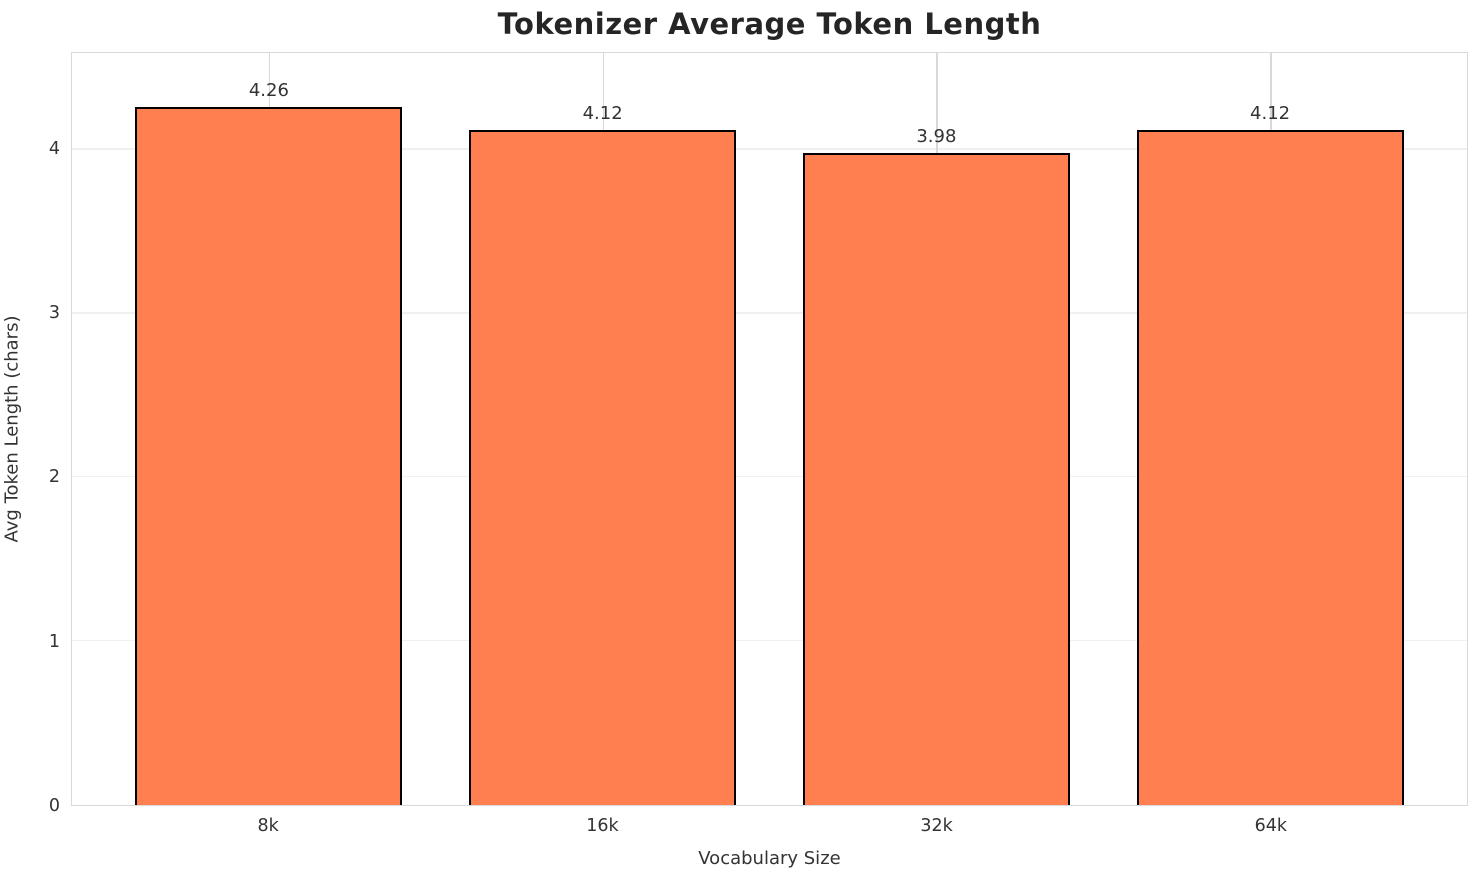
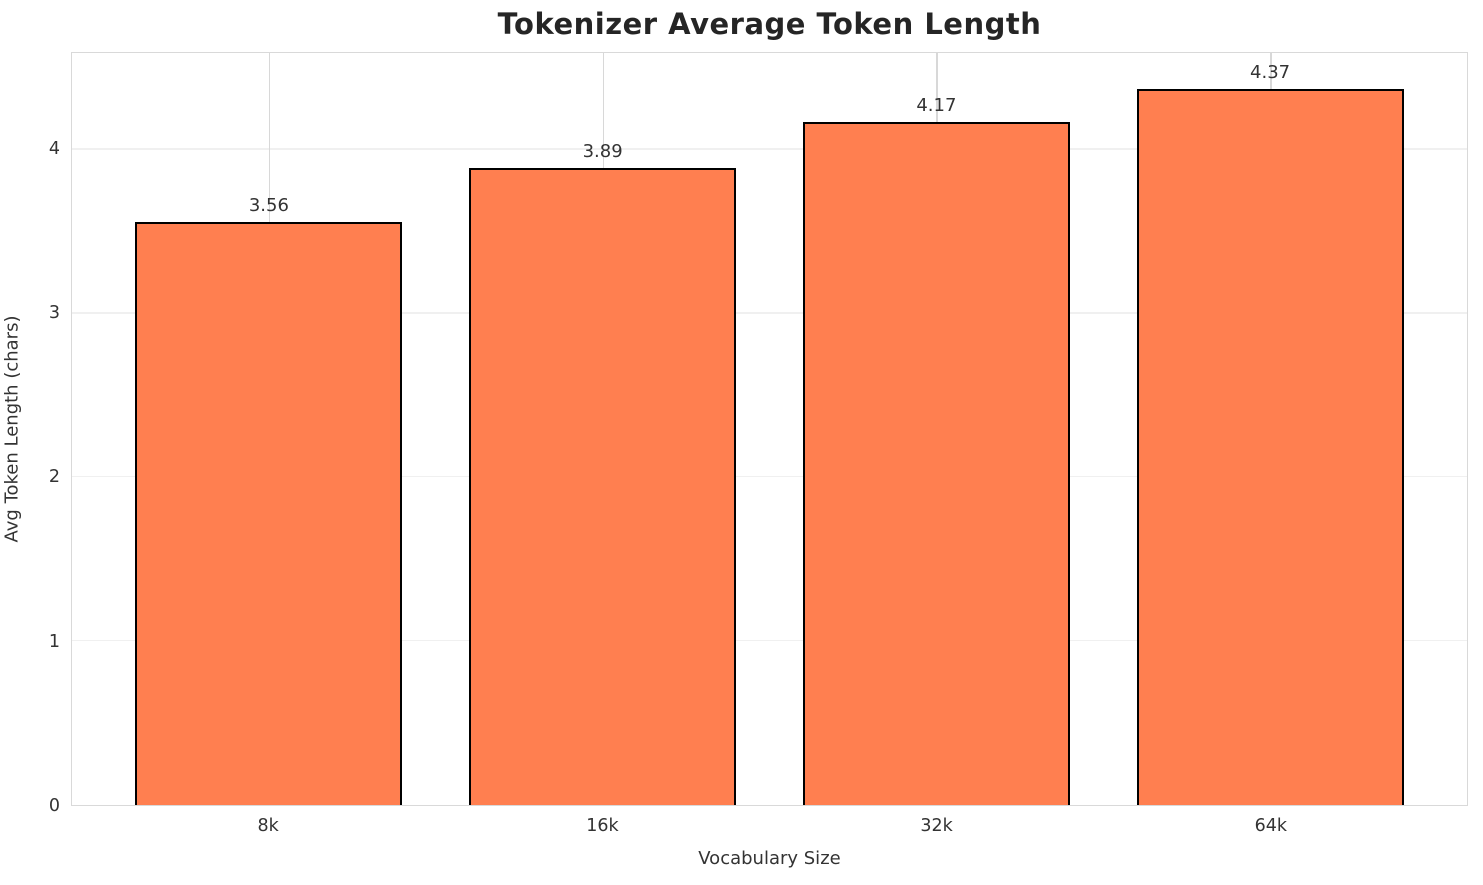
8k: 4.26 -> 3.56
16k: 4.12 -> 3.89
32k: 3.98 -> 4.17
64k: 4.12 -> 4.37
